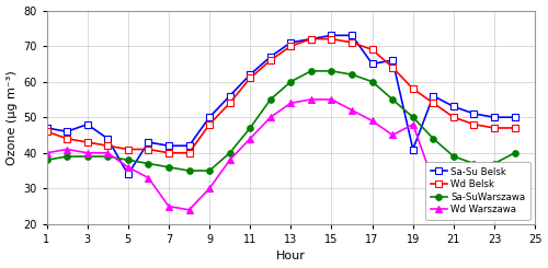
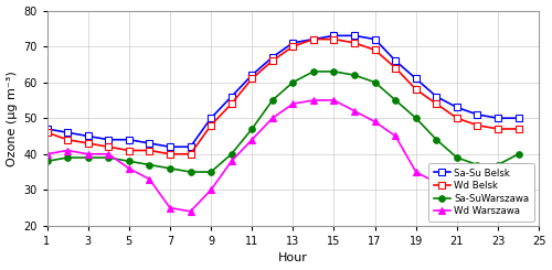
Sa-Su Belsk/3: 48 -> 45
Sa-Su Belsk/5: 34 -> 44
Sa-Su Belsk/17: 65 -> 72
Sa-Su Belsk/19: 41 -> 61
Wd Warszawa/19: 48 -> 35
